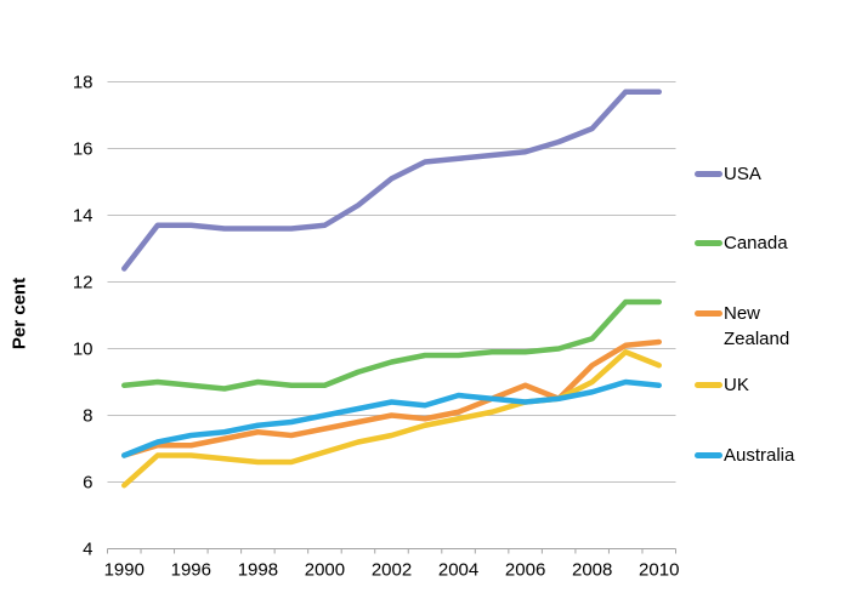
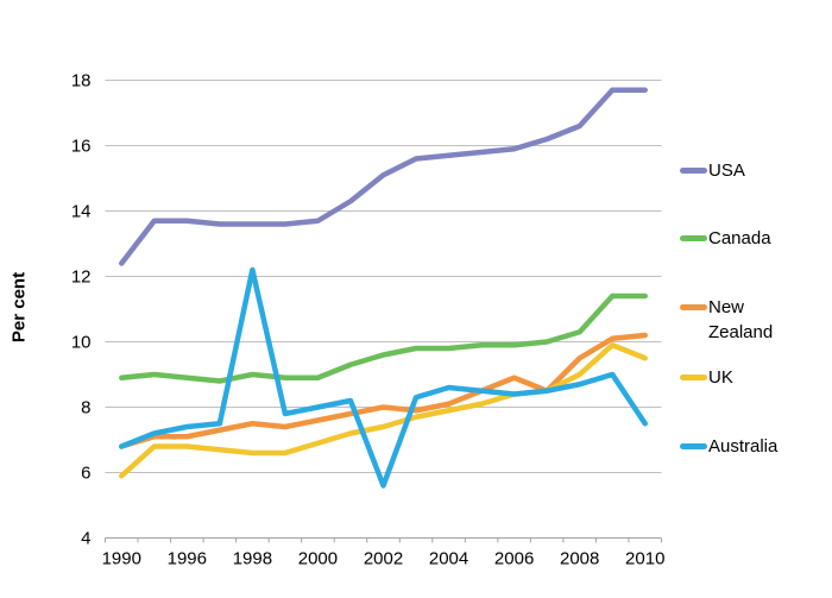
Australia/1998: 7.7 -> 12.2
Australia/2002: 8.4 -> 5.6
Australia/2010: 8.9 -> 7.5
